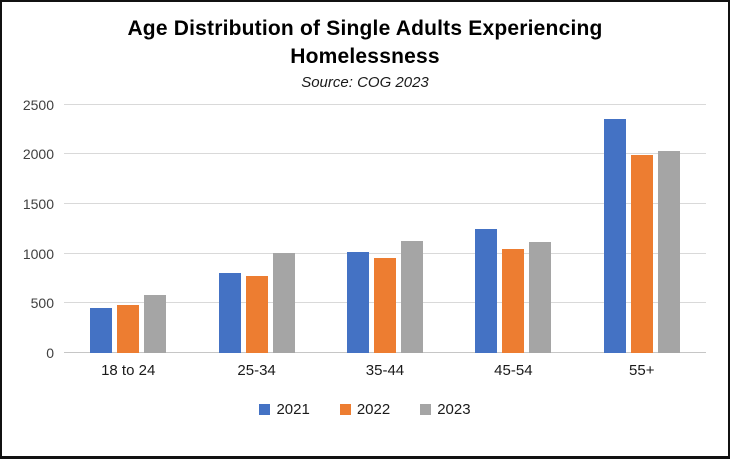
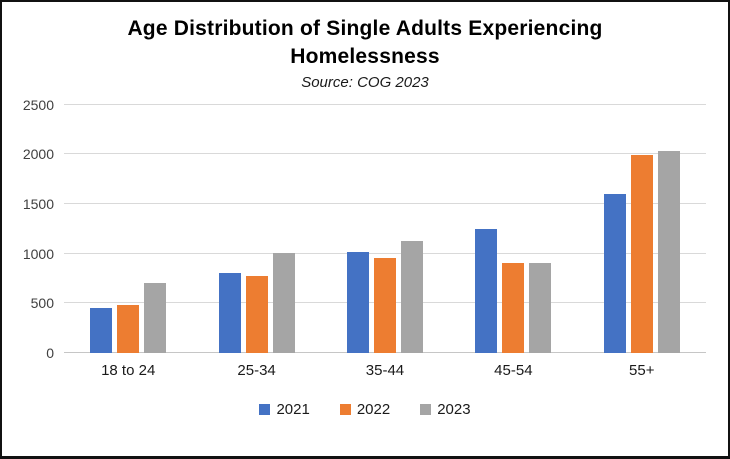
2023/18 to 24: 600 -> 700
2022/45-54: 1000 -> 900
2023/45-54: 1100 -> 900
2021/55+: 2400 -> 1600
